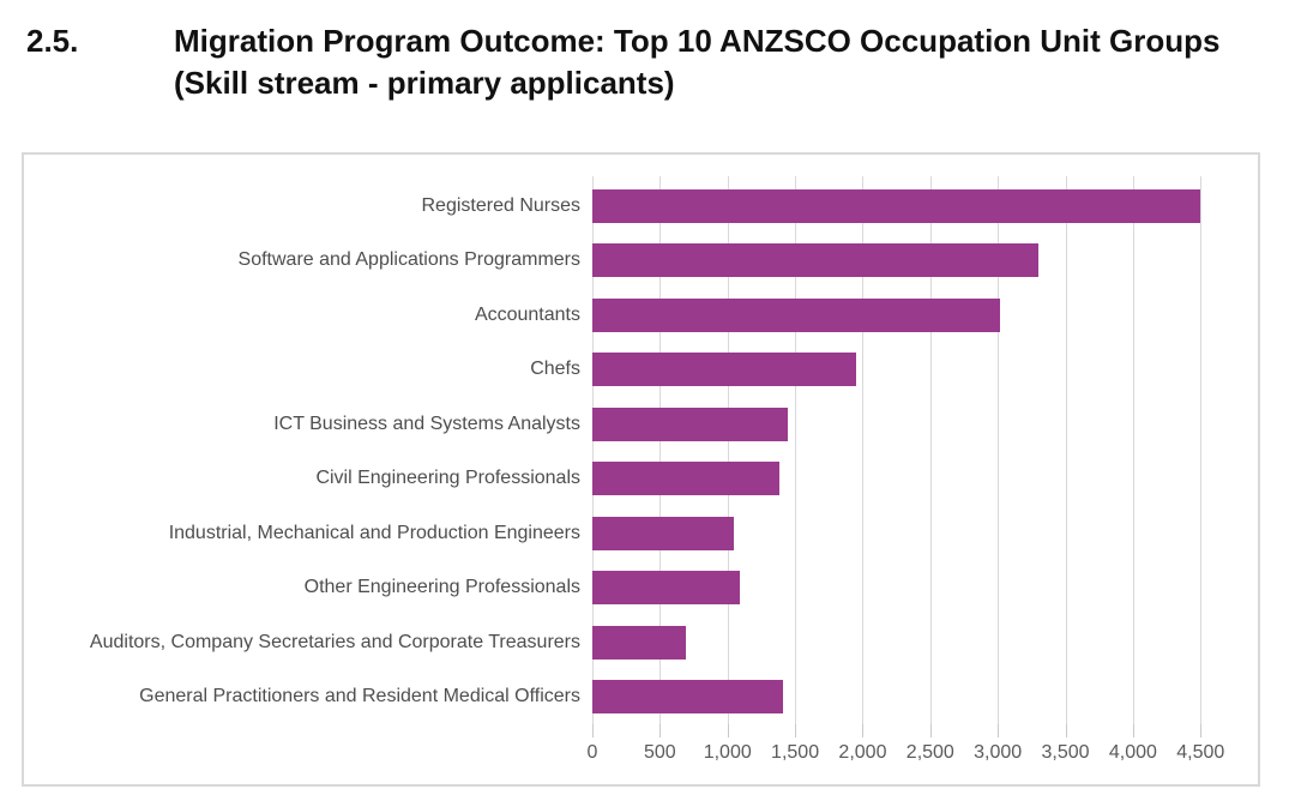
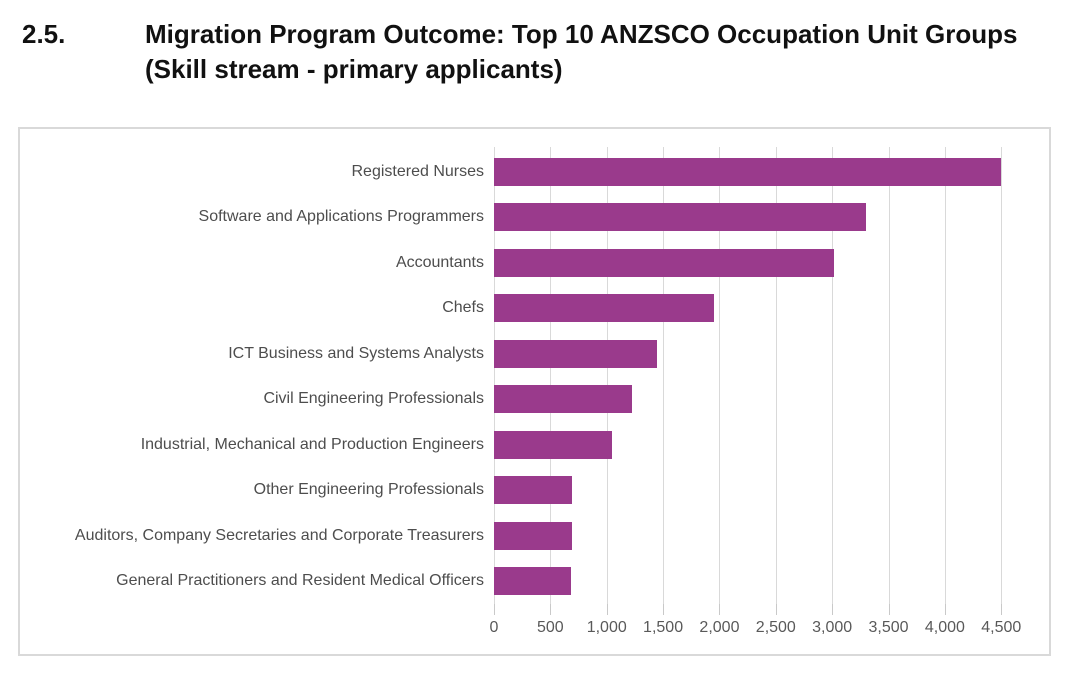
Civil Engineering Professionals: 1380 -> 1220
Other Engineering Professionals: 1090 -> 690
General Practitioners and Resident Medical Officers: 1410 -> 680
